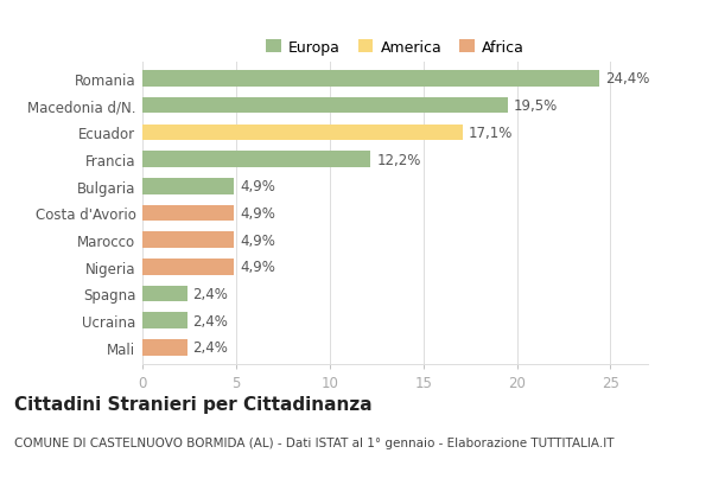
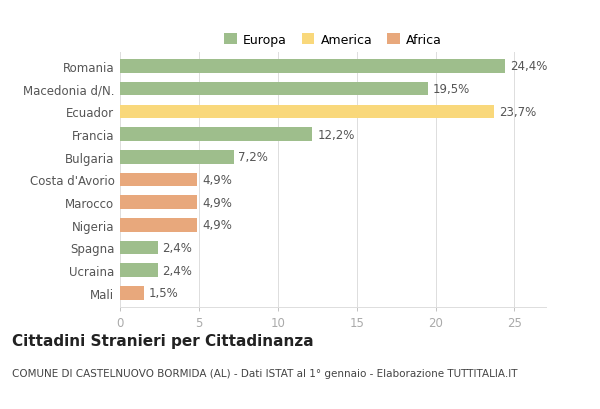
Ecuador: 17,1% -> 23,7%
Bulgaria: 4,9% -> 7,2%
Mali: 2,4% -> 1,5%
